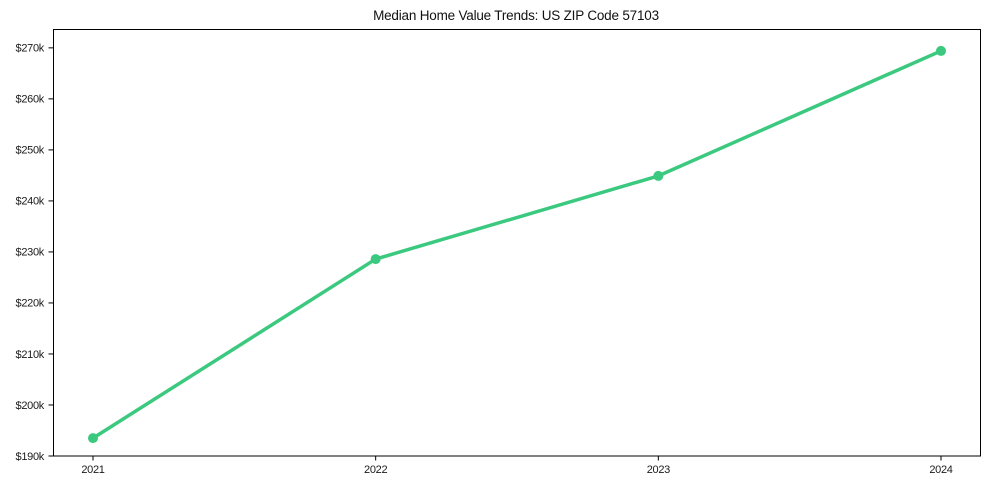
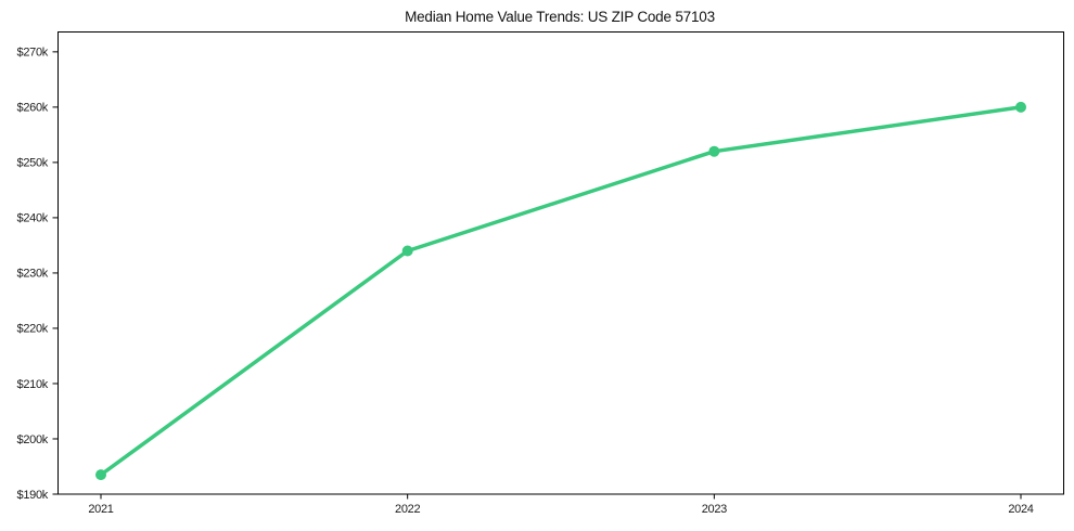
2022: $229k -> $234k
2023: $245k -> $252k
2024: $269k -> $260k
